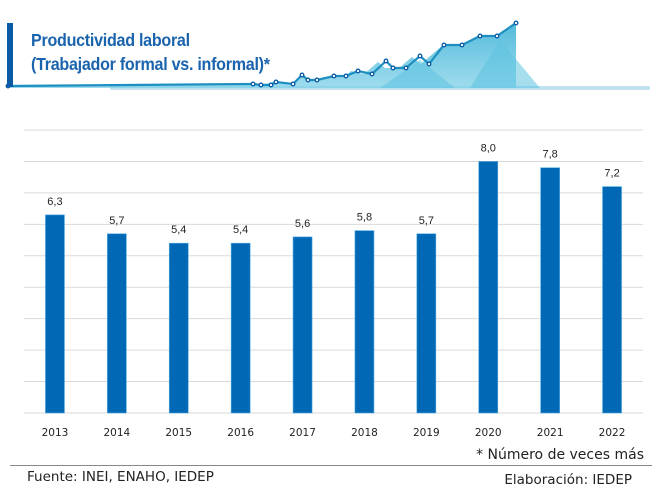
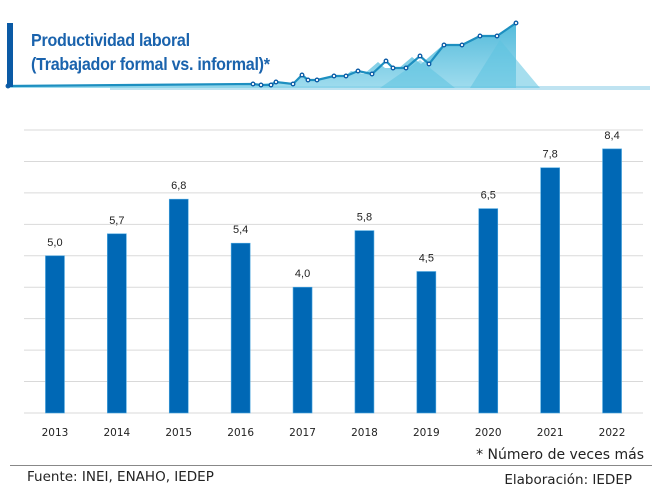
2013: 6,3 -> 5,0
2015: 5,4 -> 6,8
2017: 5,6 -> 4,0
2019: 5,7 -> 4,5
2020: 8,0 -> 6,5
2022: 7,2 -> 8,4
